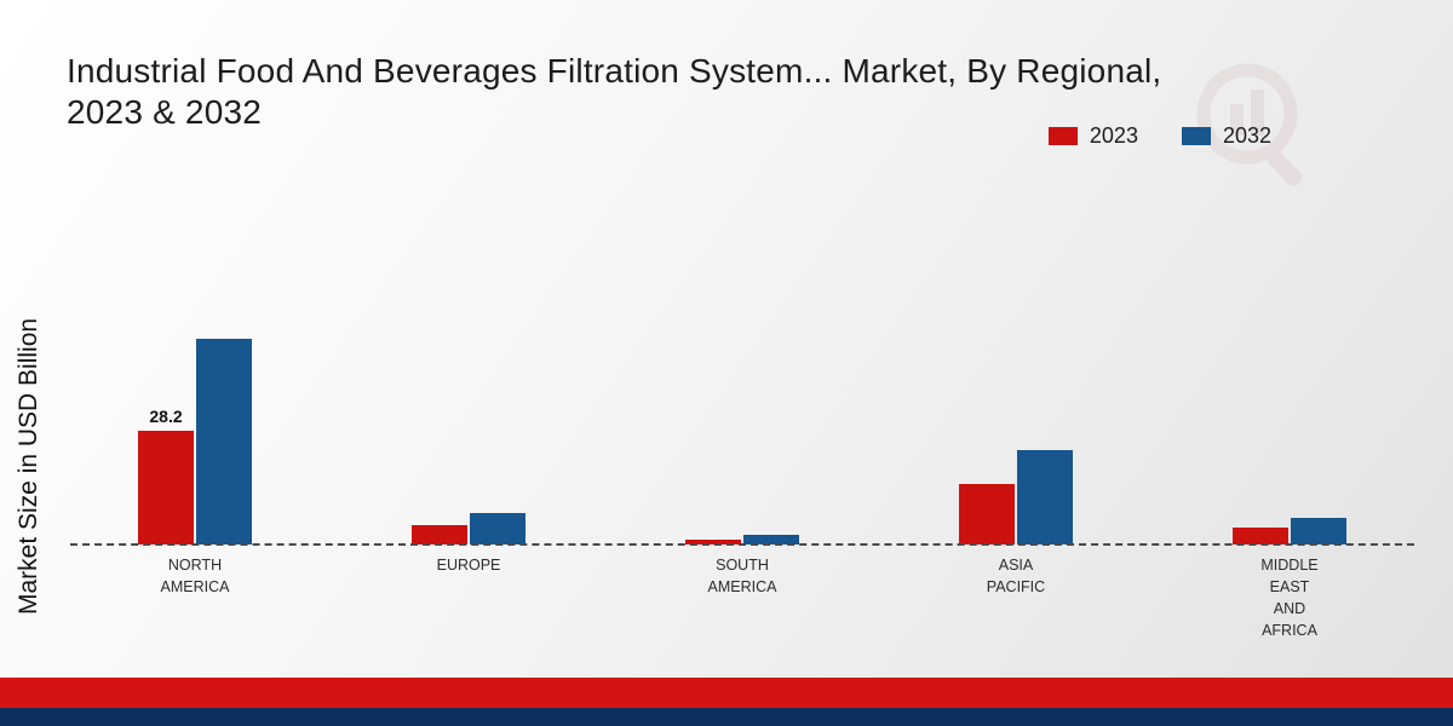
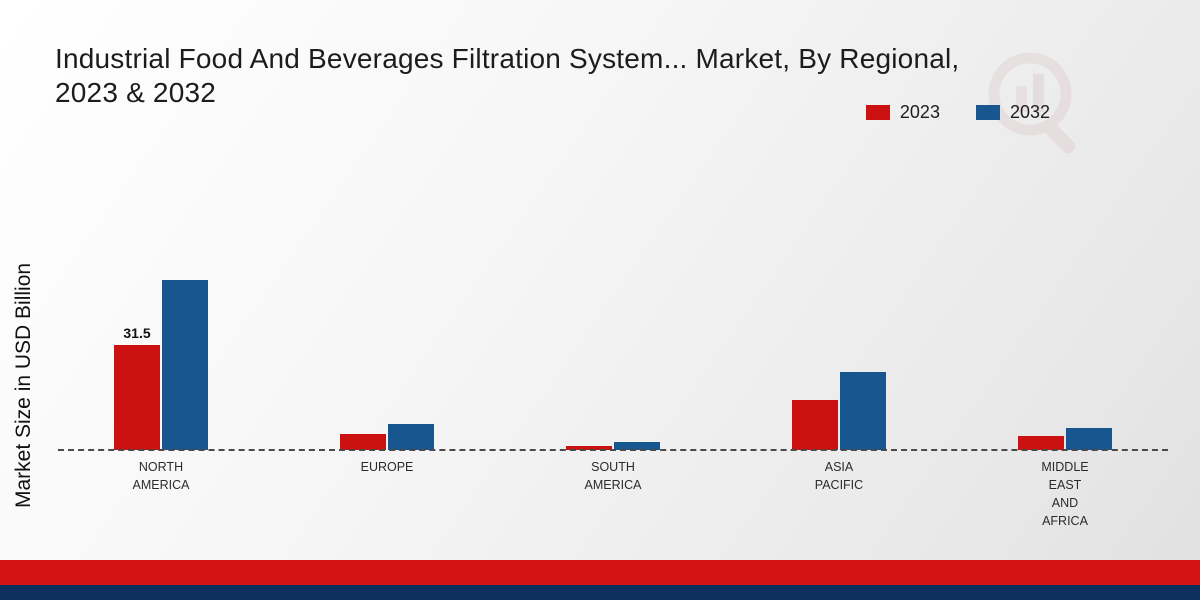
2023/NORTH AMERICA: 28.2 -> 31.5
